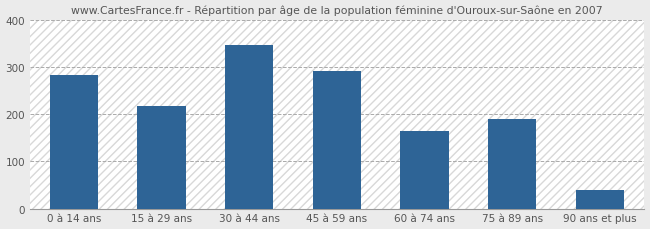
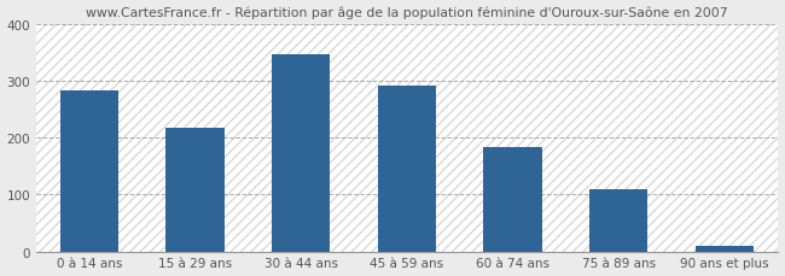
60 à 74 ans: 165 -> 184
75 à 89 ans: 190 -> 110
90 ans et plus: 40 -> 9
